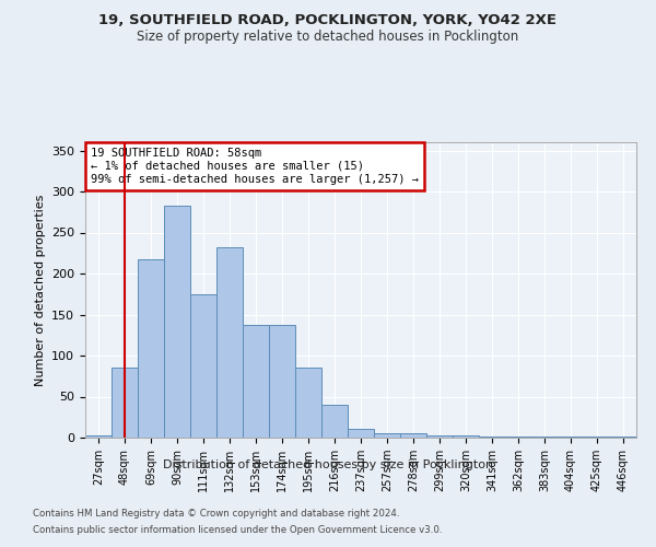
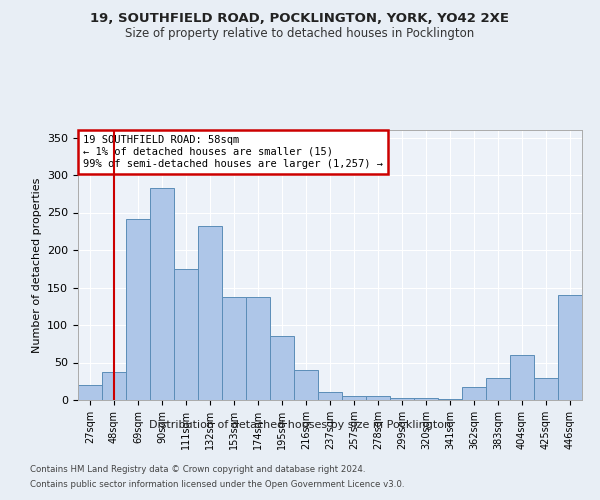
27sqm: 3 -> 20
48sqm: 85 -> 38
69sqm: 218 -> 242
362sqm: 2 -> 18
383sqm: 2 -> 30
404sqm: 2 -> 60
425sqm: 2 -> 30
446sqm: 2 -> 140
